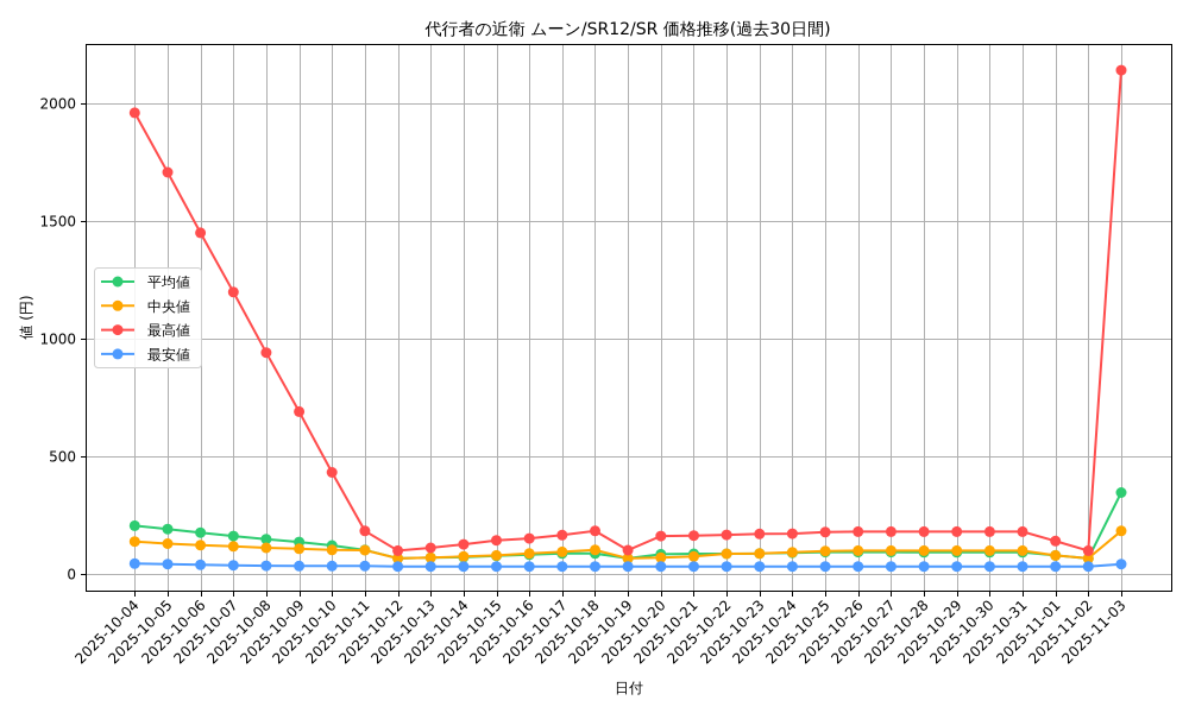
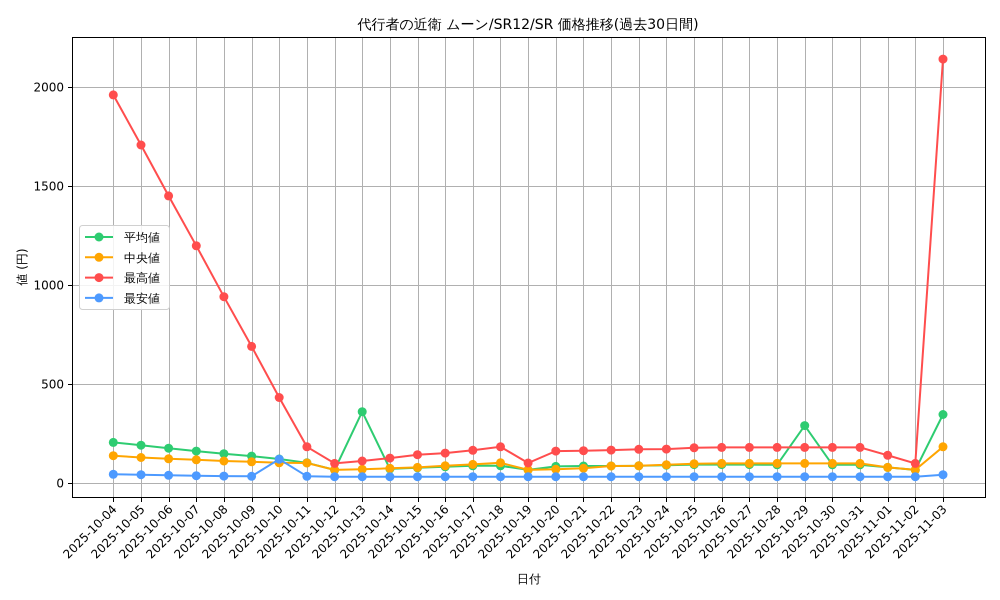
最安値/2025-10-10: 30 -> 120
平均値/2025-10-13: 70 -> 360
平均値/2025-10-29: 90 -> 290
